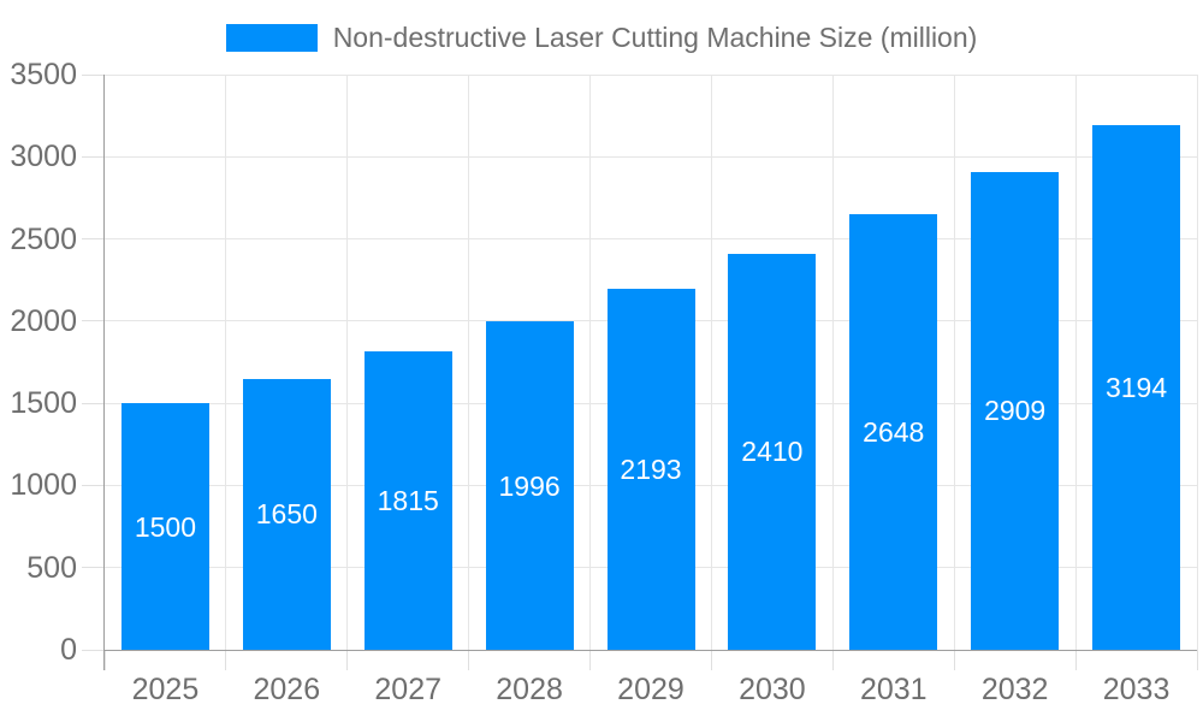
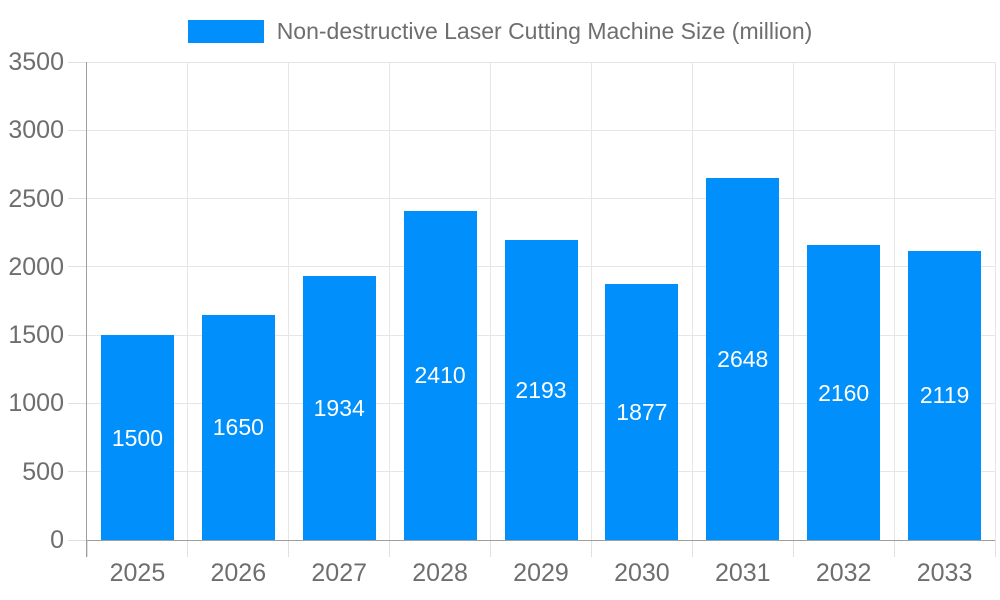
2027: 1815 -> 1934
2028: 1996 -> 2410
2030: 2410 -> 1877
2032: 2909 -> 2160
2033: 3194 -> 2119
